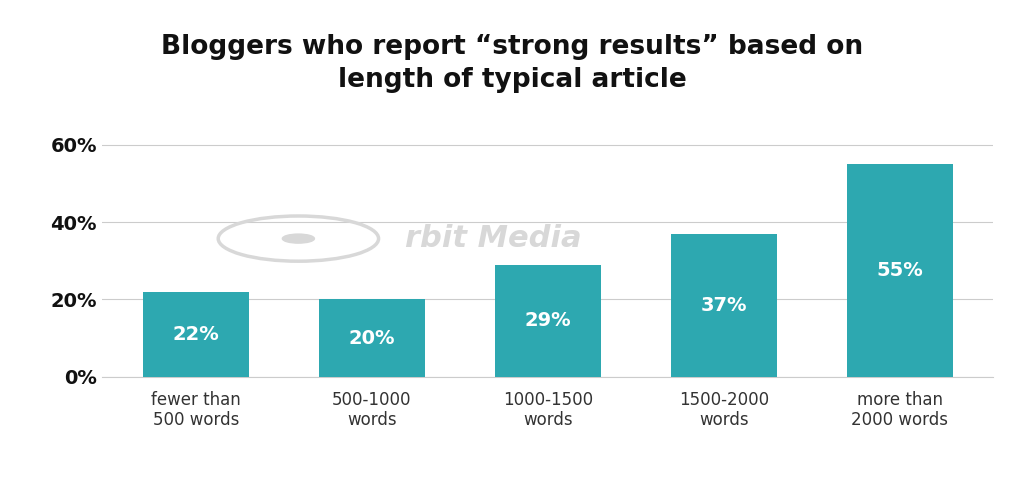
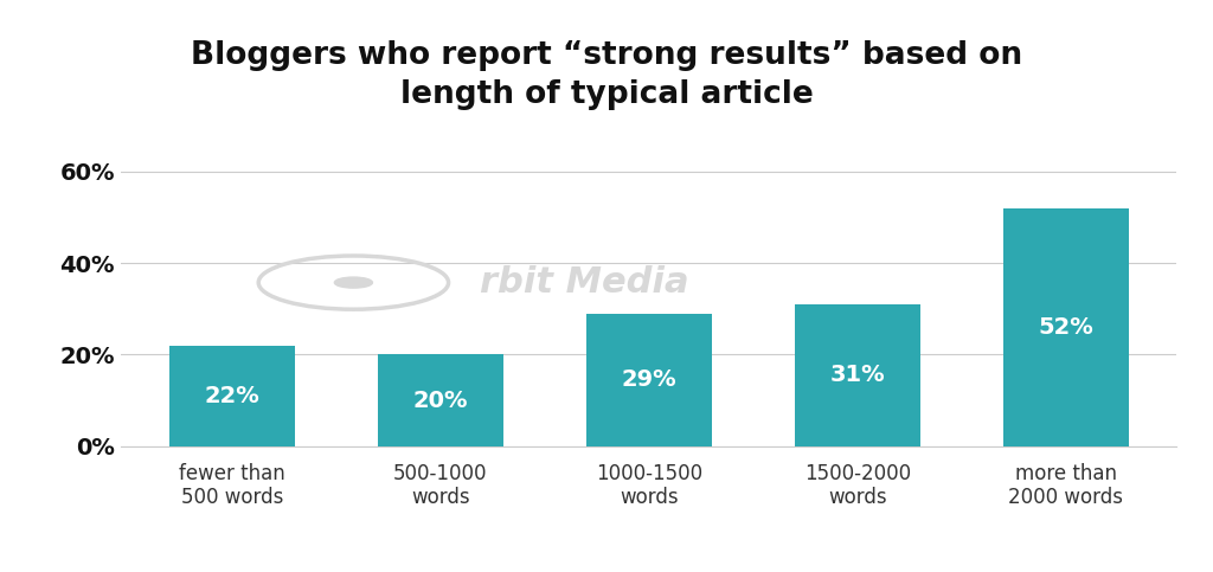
1500-2000 words: 37% -> 31%
more than 2000 words: 55% -> 52%
